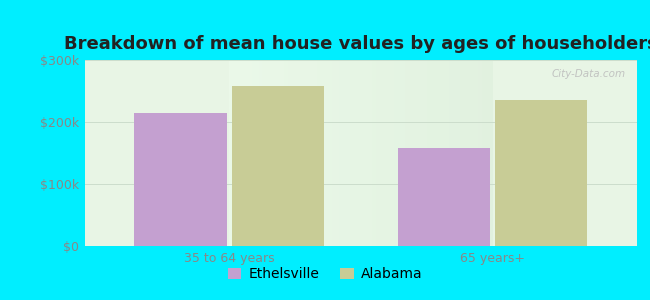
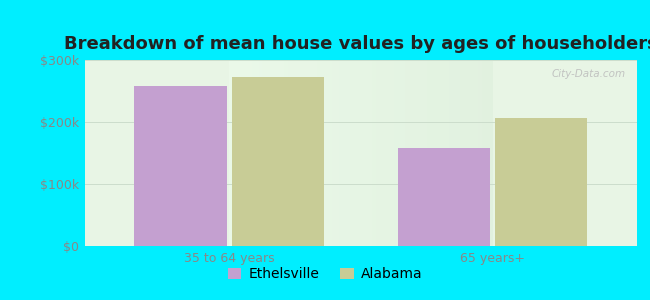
Ethelsville/35 to 64 years: $215k -> $258k
Alabama/35 to 64 years: $258k -> $272k
Alabama/65 years+: $235k -> $206k
